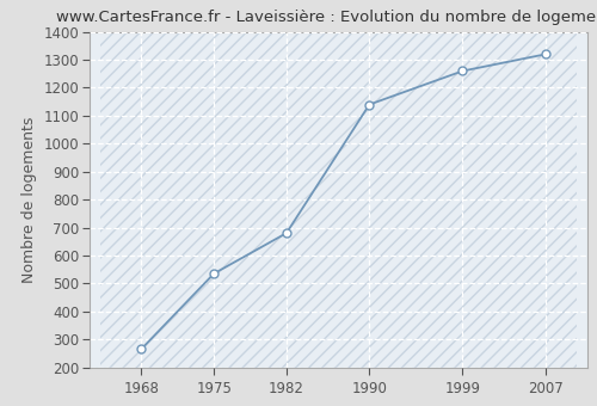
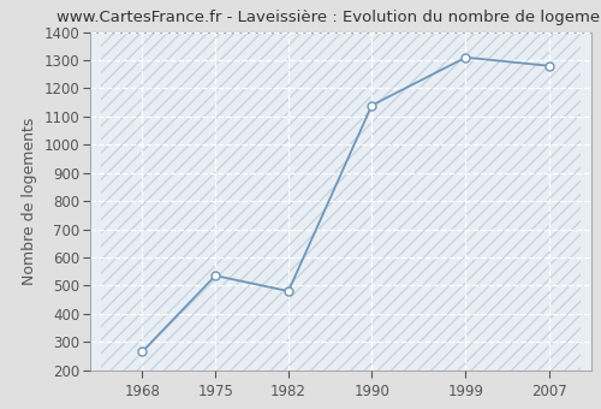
1982: 680 -> 480
1999: 1260 -> 1310
2007: 1320 -> 1280
